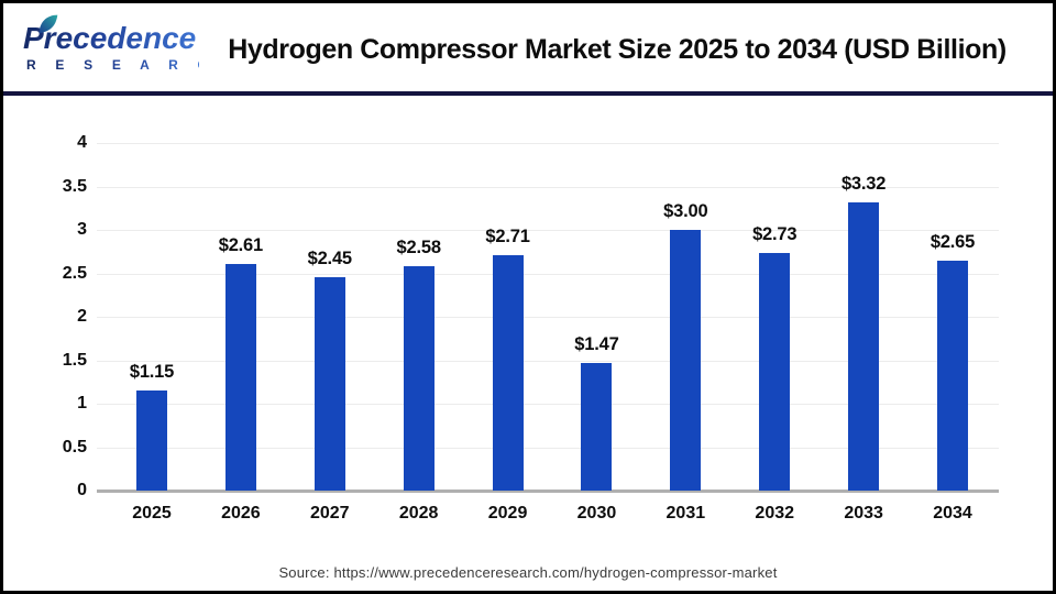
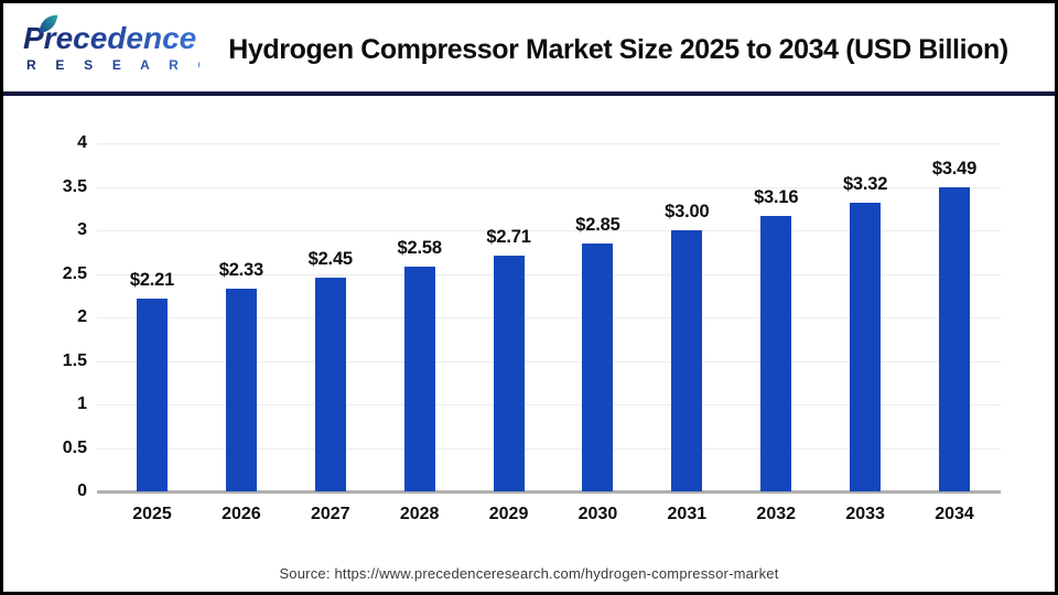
2025: $1.15 -> $2.21
2026: $2.61 -> $2.33
2030: $1.47 -> $2.85
2032: $2.73 -> $3.16
2034: $2.65 -> $3.49
